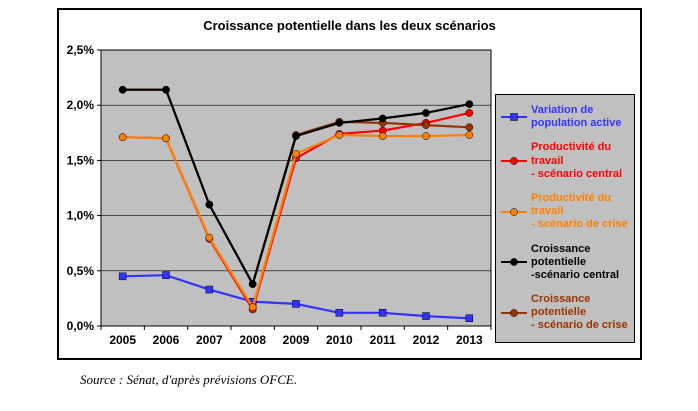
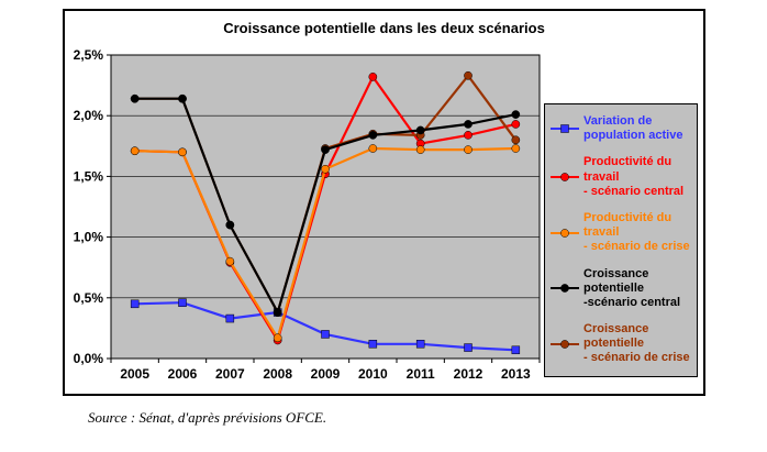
Variation de population active/2008: 0,22% -> 0,38%
Productivité du travail - scénario central/2010: 1,74% -> 2,32%
Croissance potentielle - scénario de crise/2012: 1,82% -> 2,33%
